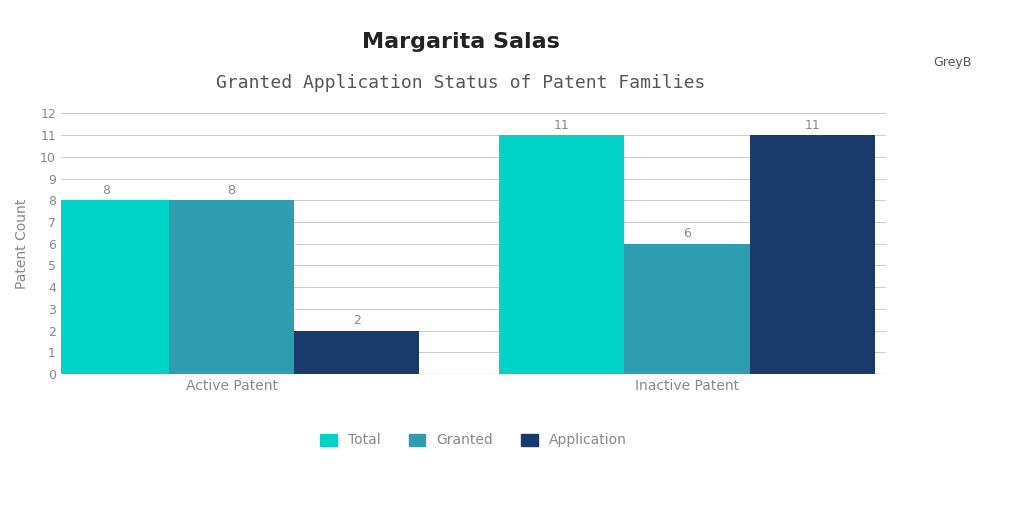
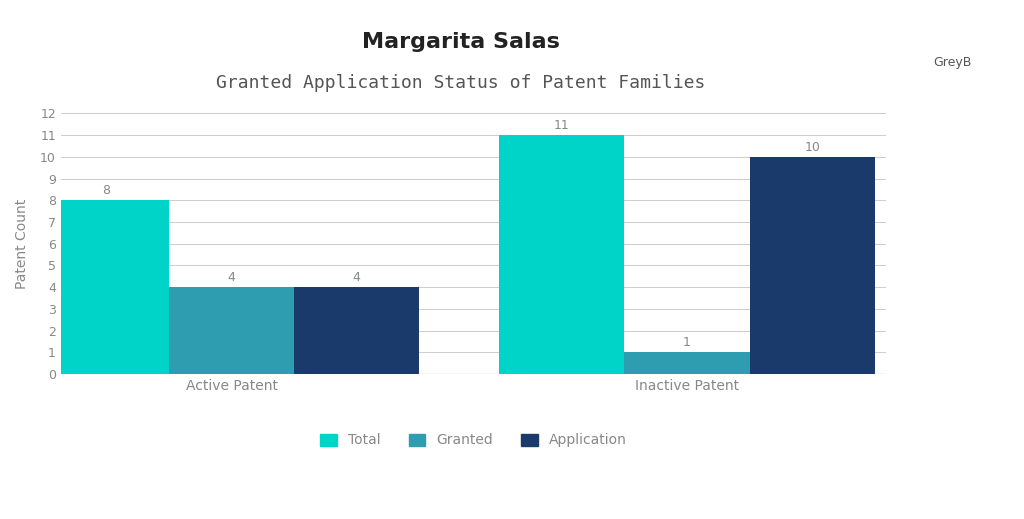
Granted/Active Patent: 8 -> 4
Application/Active Patent: 2 -> 4
Granted/Inactive Patent: 6 -> 1
Application/Inactive Patent: 11 -> 10
